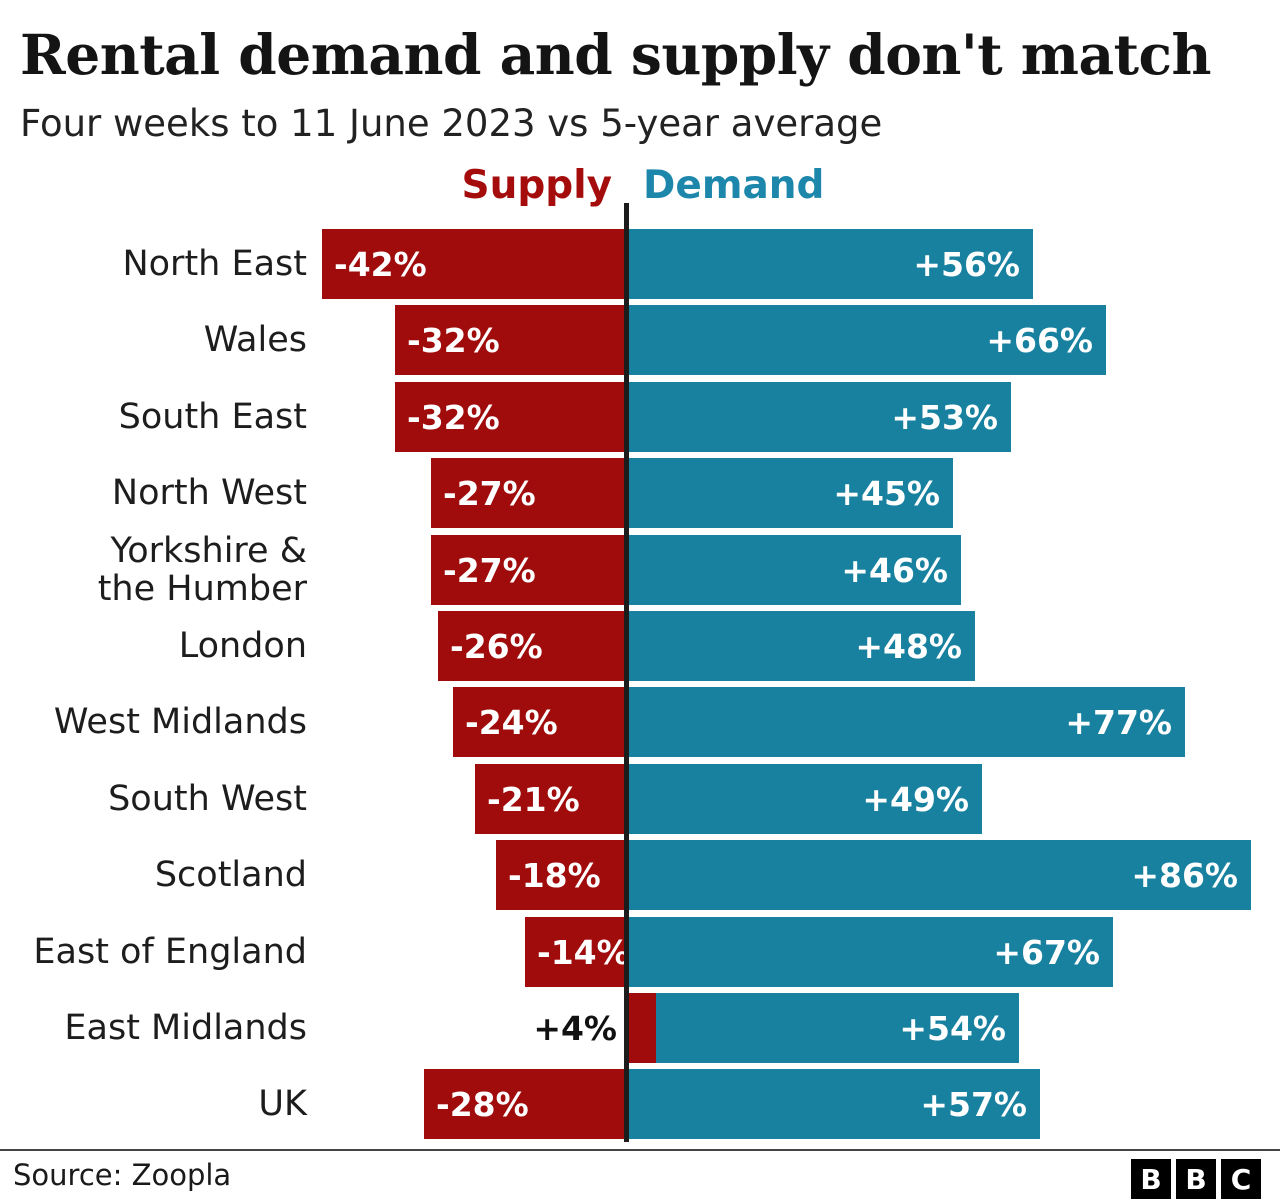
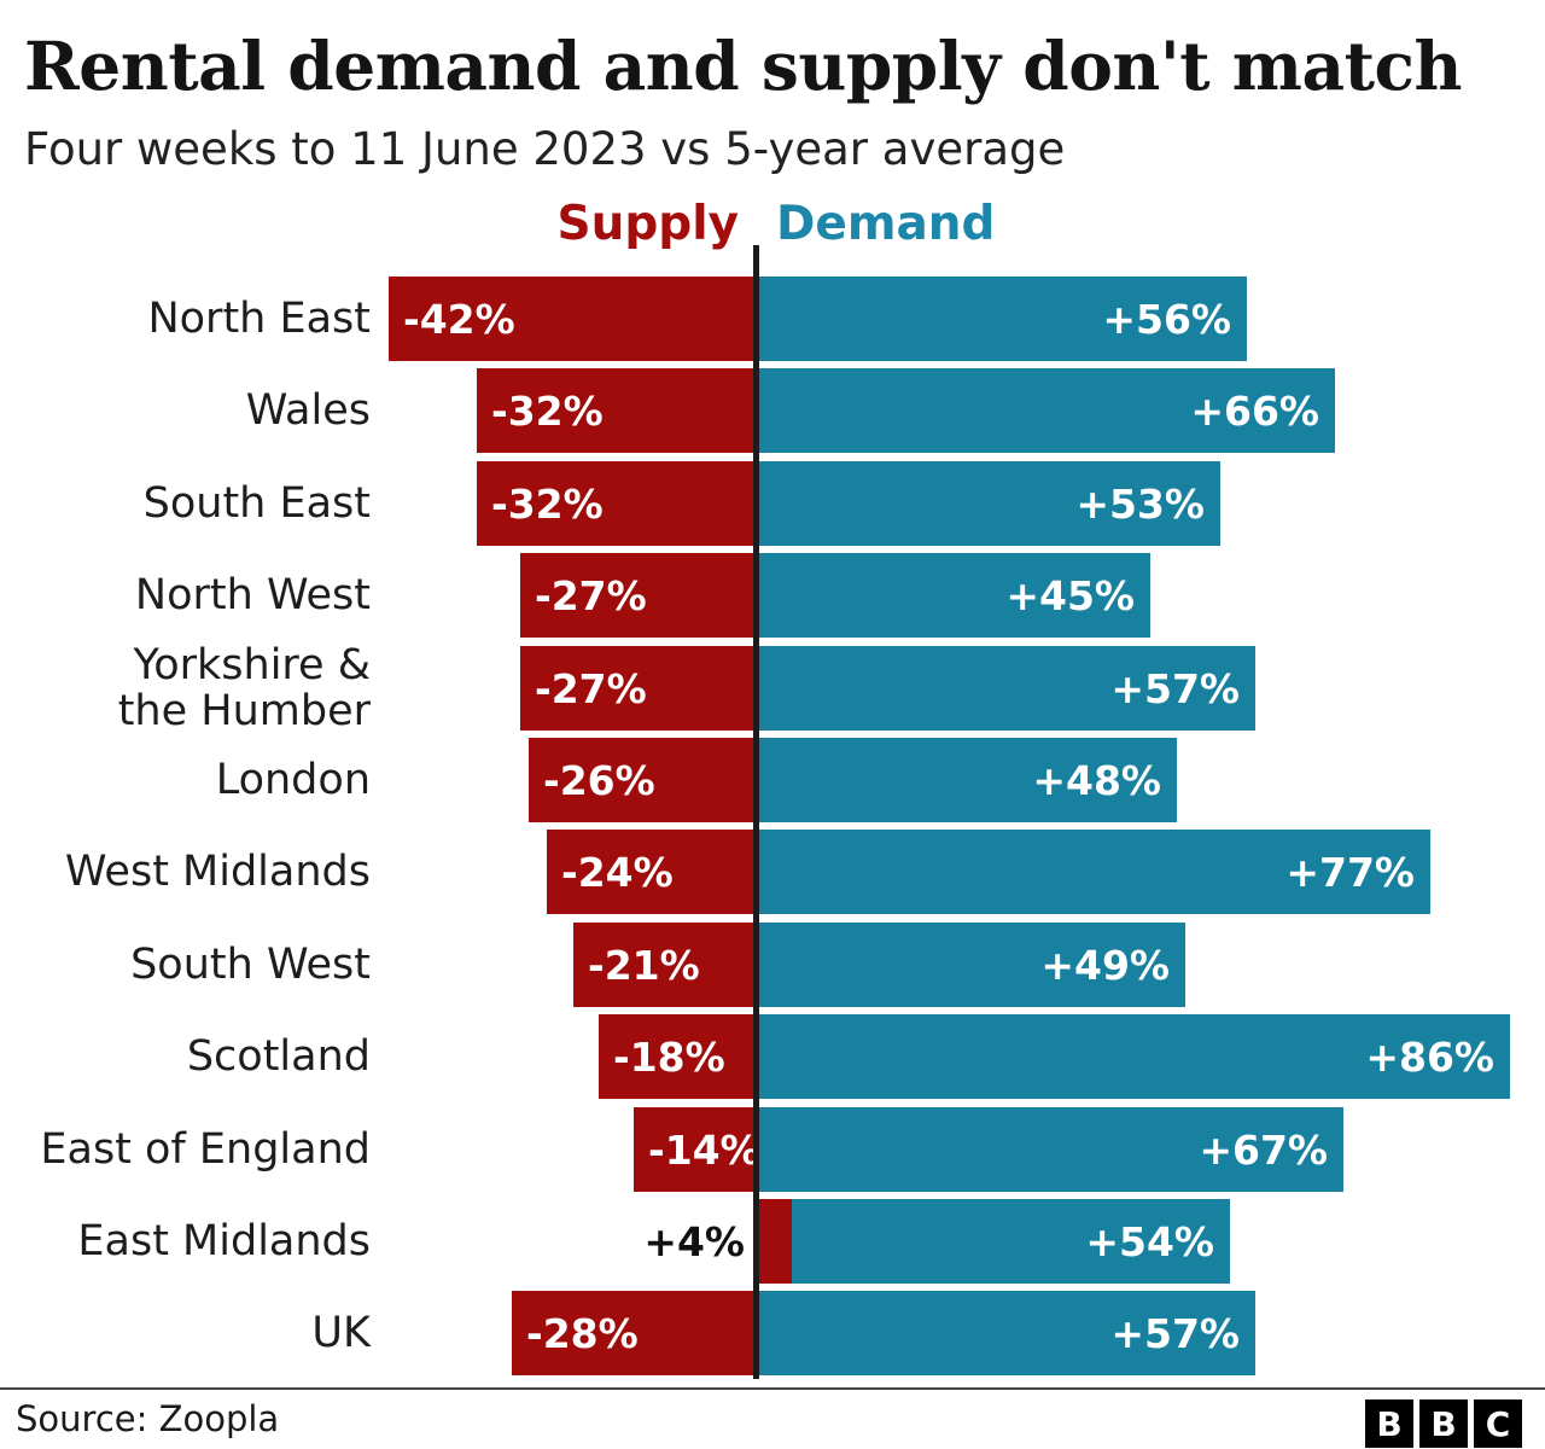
Demand/Yorkshire & the Humber: +46% -> +57%
